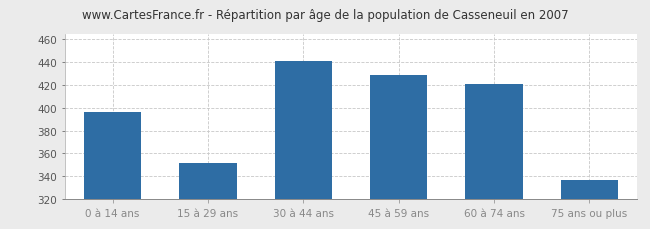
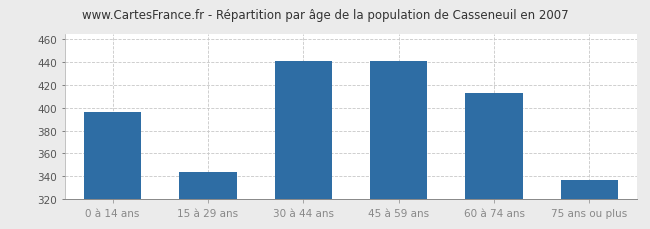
15 à 29 ans: 352 -> 344
45 à 59 ans: 429 -> 441
60 à 74 ans: 421 -> 413
